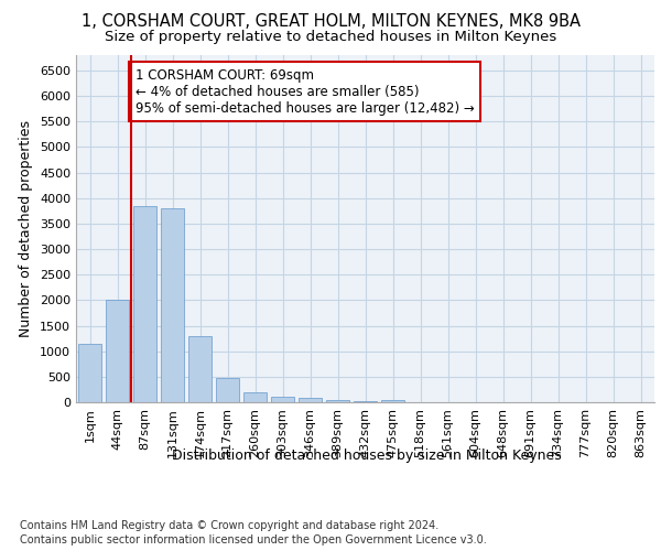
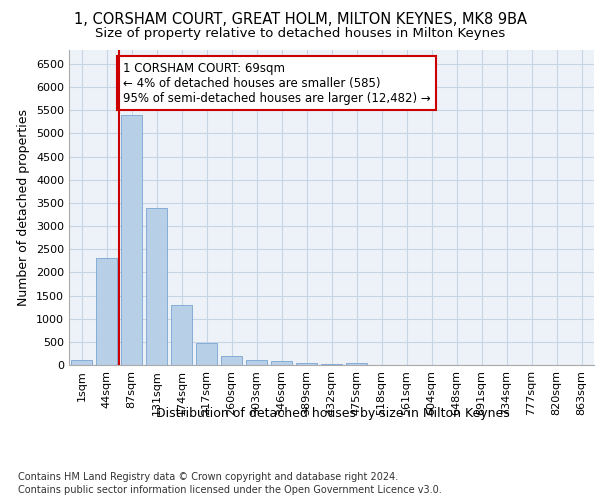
1sqm: 1150 -> 100
44sqm: 2000 -> 2300
87sqm: 3850 -> 5400
131sqm: 3800 -> 3400
